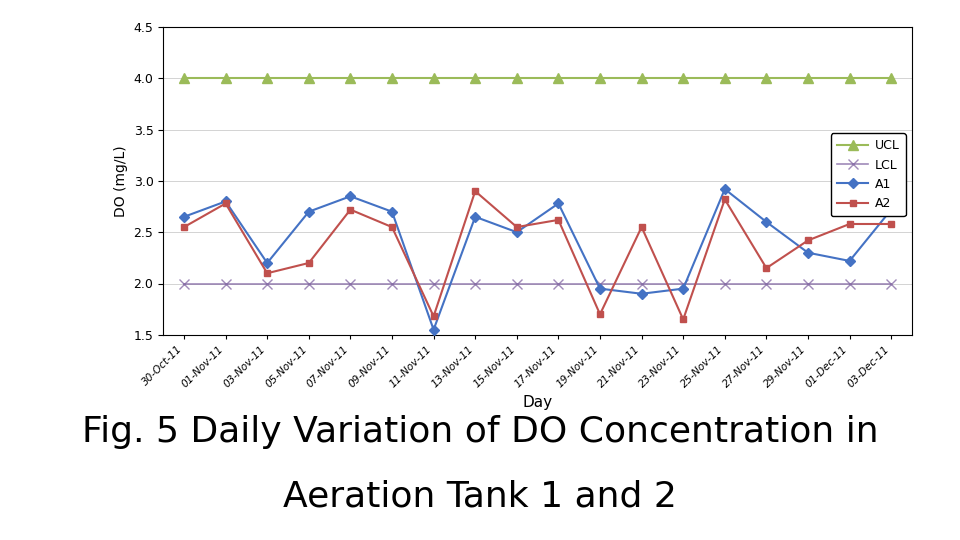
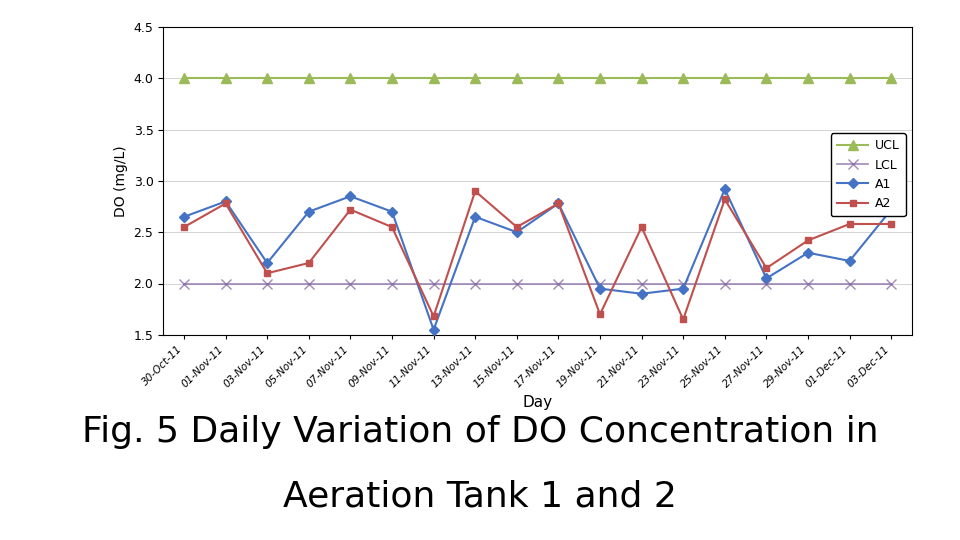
A2/17-Nov-11: 2.62 -> 2.78
A1/27-Nov-11: 2.60 -> 2.05
